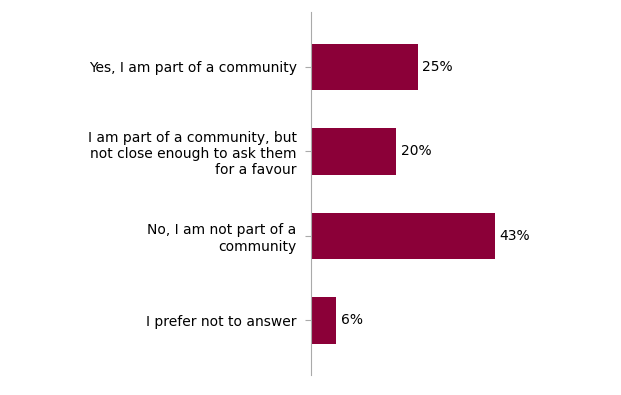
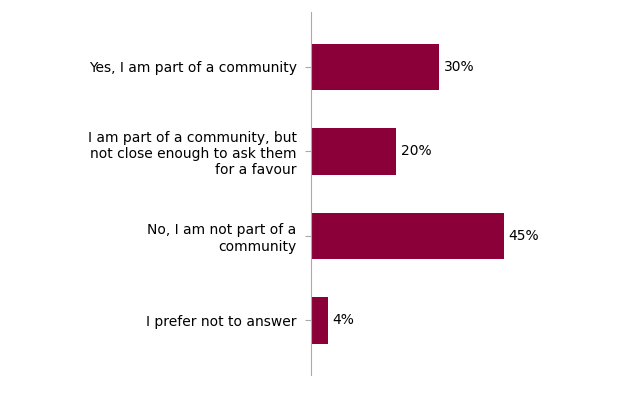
Yes, I am part of a community: 25% -> 30%
No, I am not part of a community: 43% -> 45%
I prefer not to answer: 6% -> 4%
